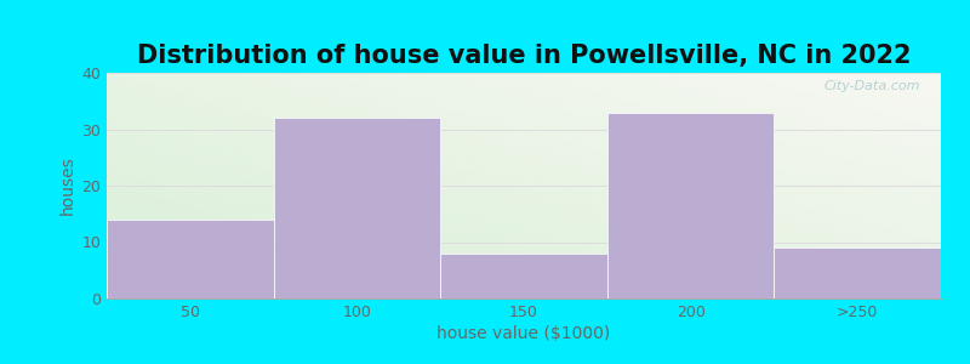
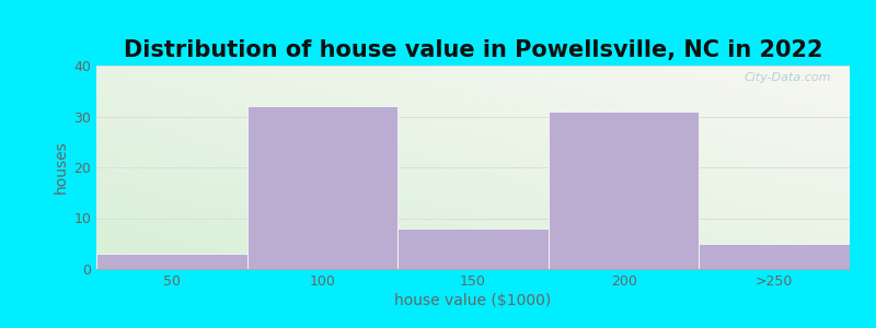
50: 14 -> 3
200: 33 -> 31
>250: 9 -> 5
